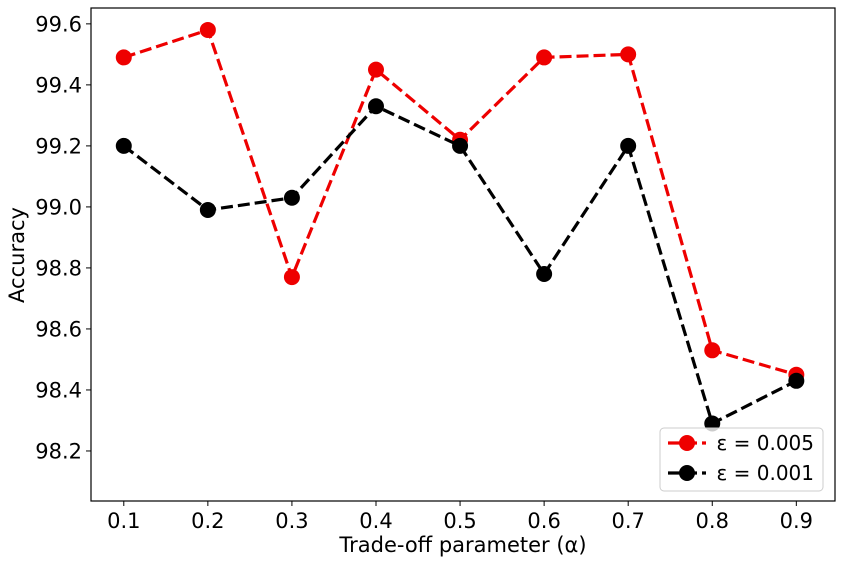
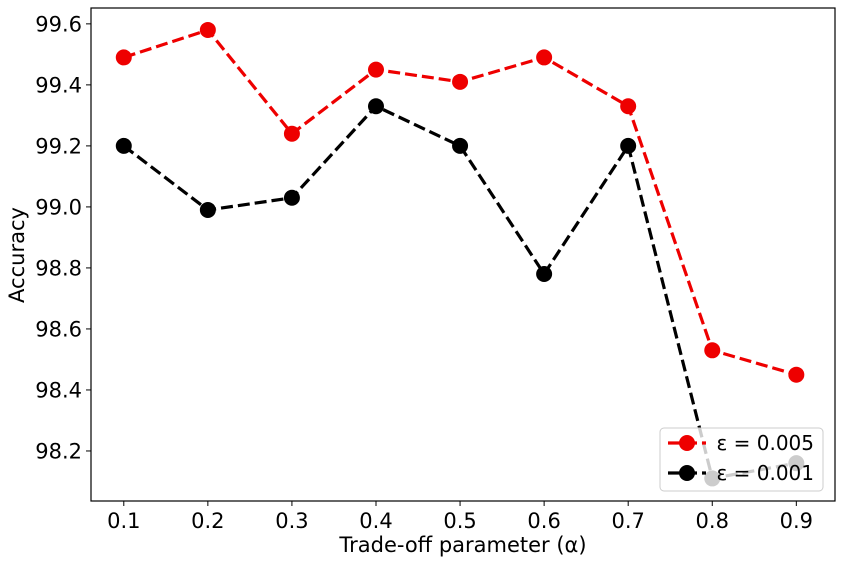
ε = 0.005/0.3: 98.77 -> 99.24
ε = 0.005/0.5: 99.22 -> 99.41
ε = 0.005/0.7: 99.50 -> 99.33
ε = 0.001/0.8: 98.29 -> 98.11
ε = 0.001/0.9: 98.43 -> 98.16
